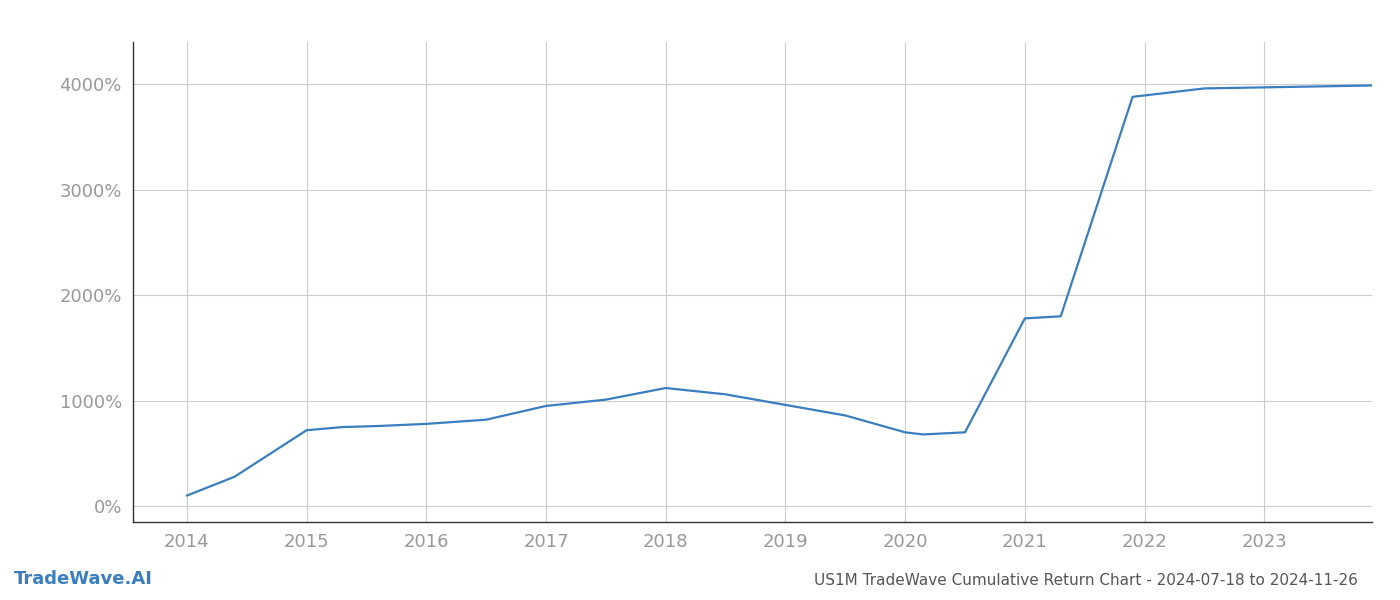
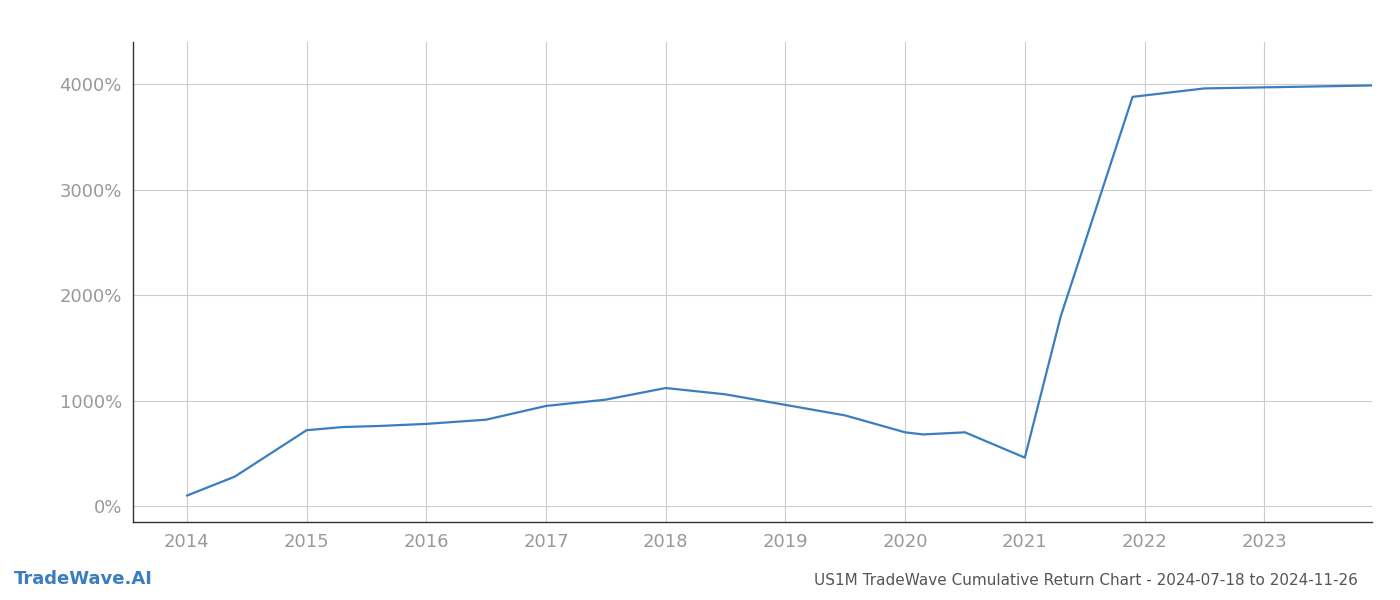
2021: 1780% -> 460%
